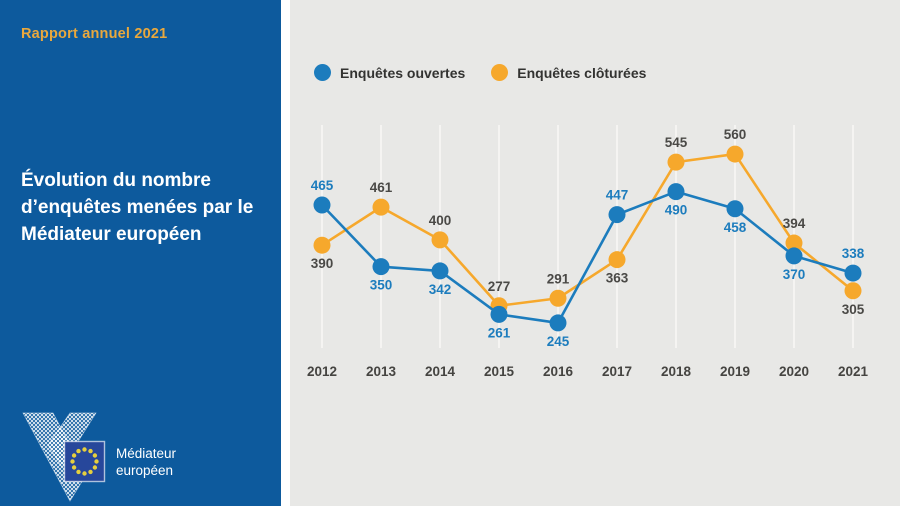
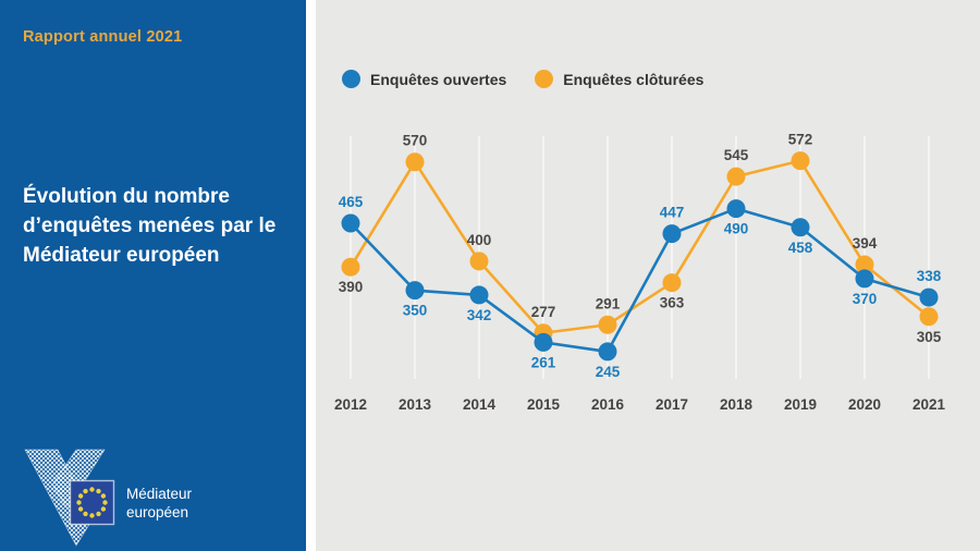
Enquêtes clôturées/2013: 461 -> 570
Enquêtes clôturées/2019: 560 -> 572
